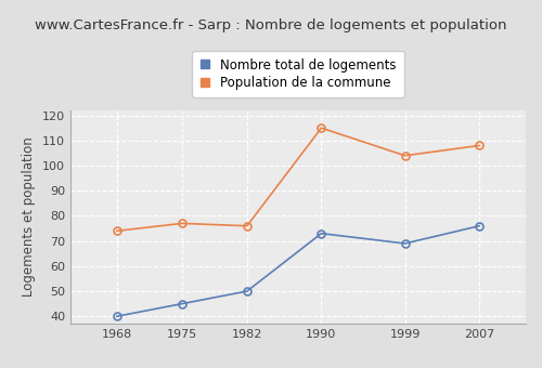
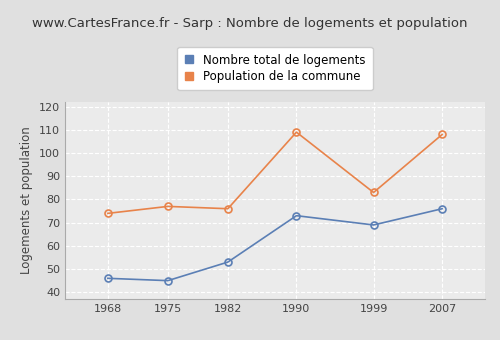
Nombre total de logements/1968: 40 -> 46
Nombre total de logements/1982: 50 -> 53
Population de la commune/1990: 115 -> 109
Population de la commune/1999: 104 -> 83
